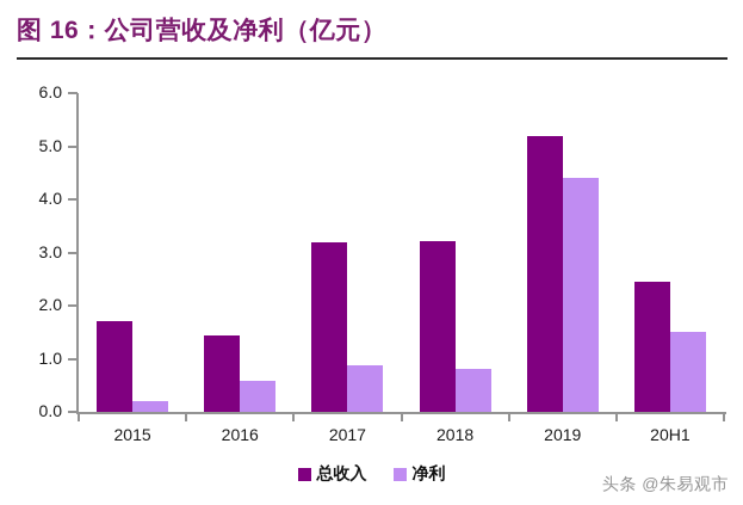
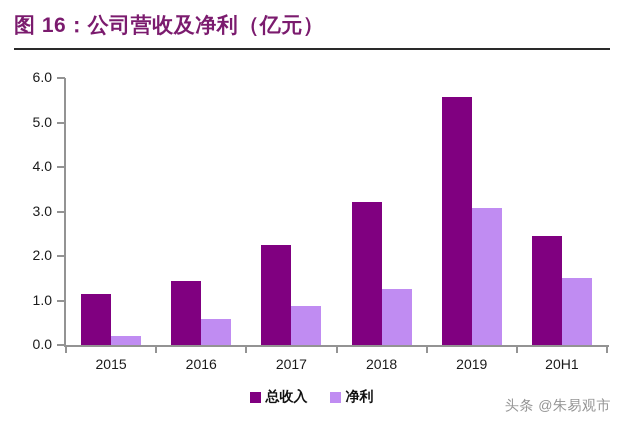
总收入/2015: 1.7 -> 1.1
总收入/2017: 3.2 -> 2.2
净利/2018: 0.8 -> 1.3
总收入/2019: 5.2 -> 5.6
净利/2019: 4.4 -> 3.1
